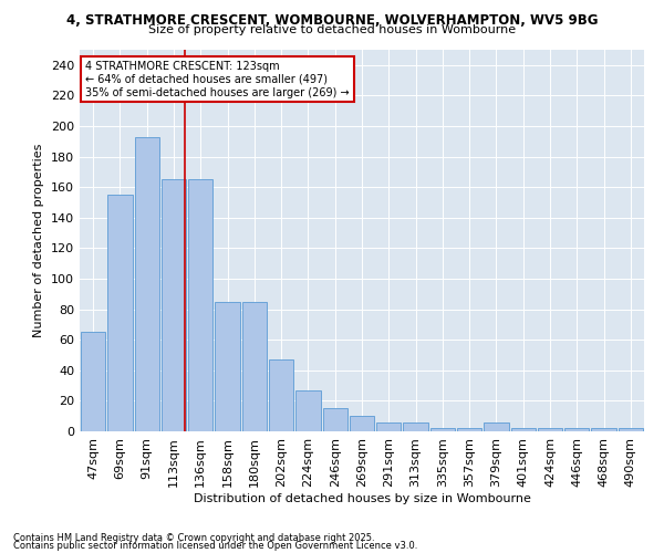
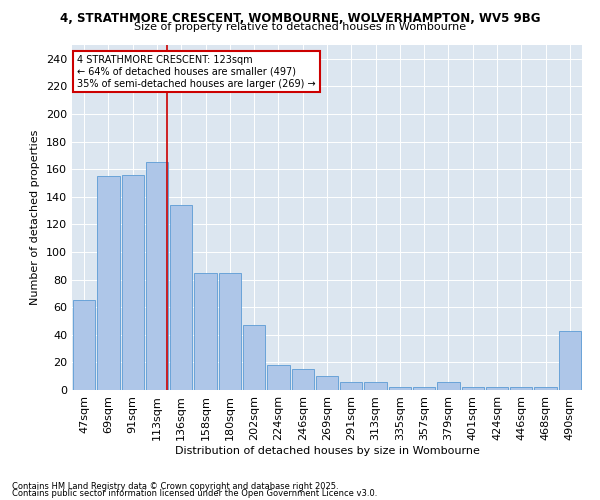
91sqm: 193 -> 156
136sqm: 165 -> 134
224sqm: 27 -> 18
490sqm: 2 -> 43
